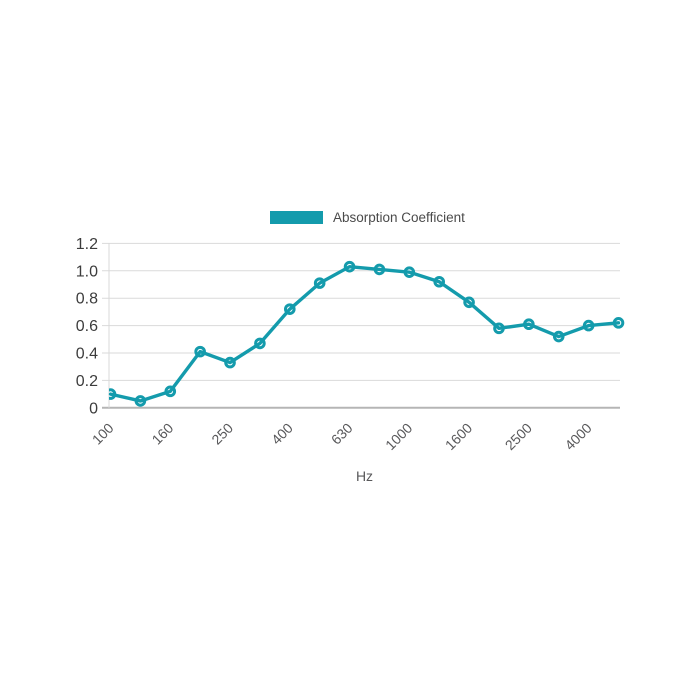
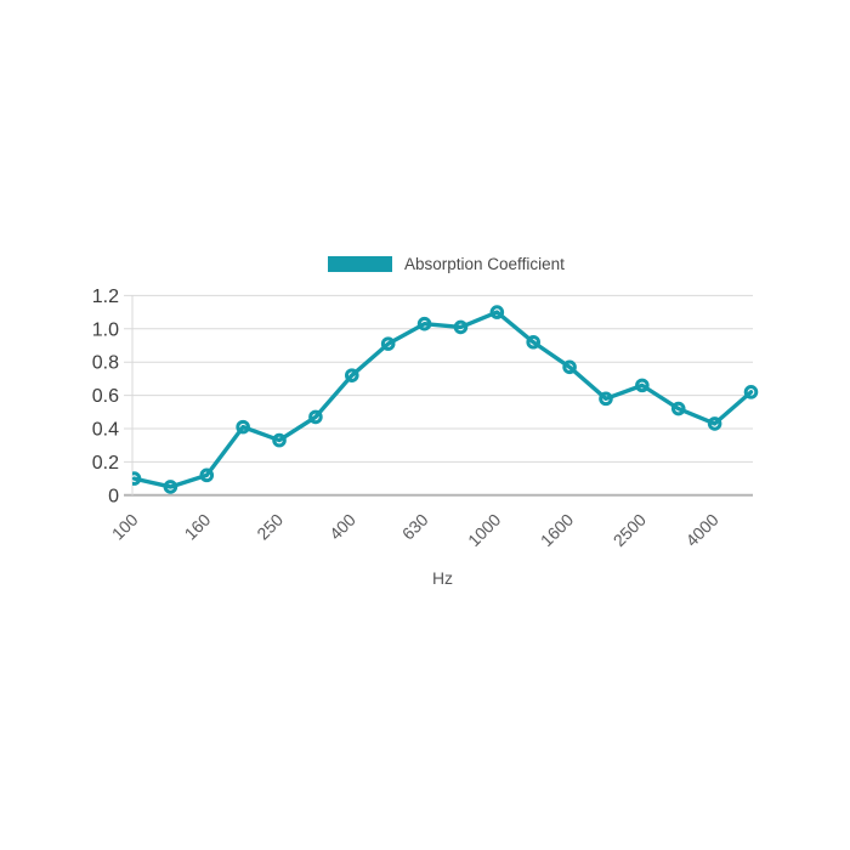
1000: 0.99 -> 1.10
2500: 0.61 -> 0.66
4000: 0.60 -> 0.43
